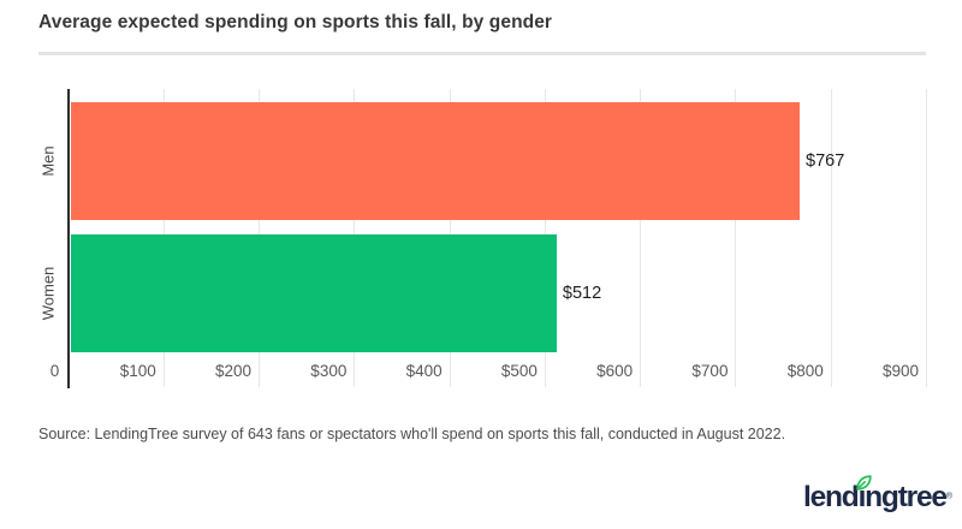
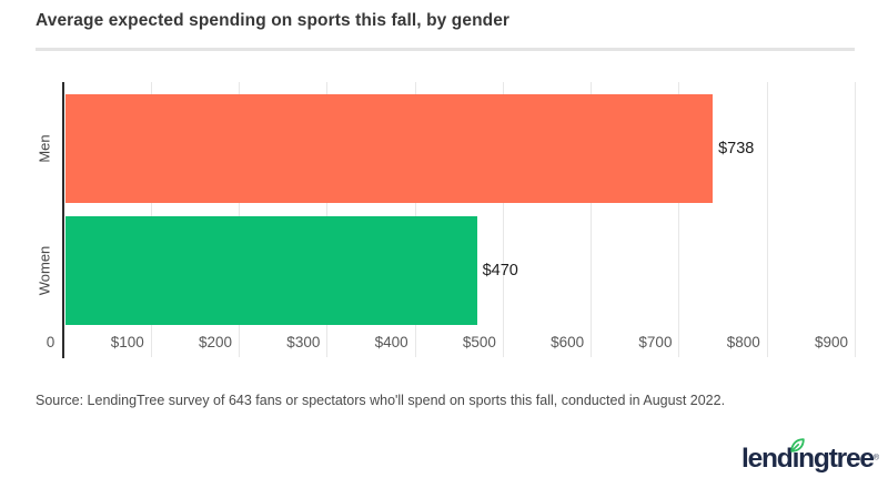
Men: $767 -> $738
Women: $512 -> $470
